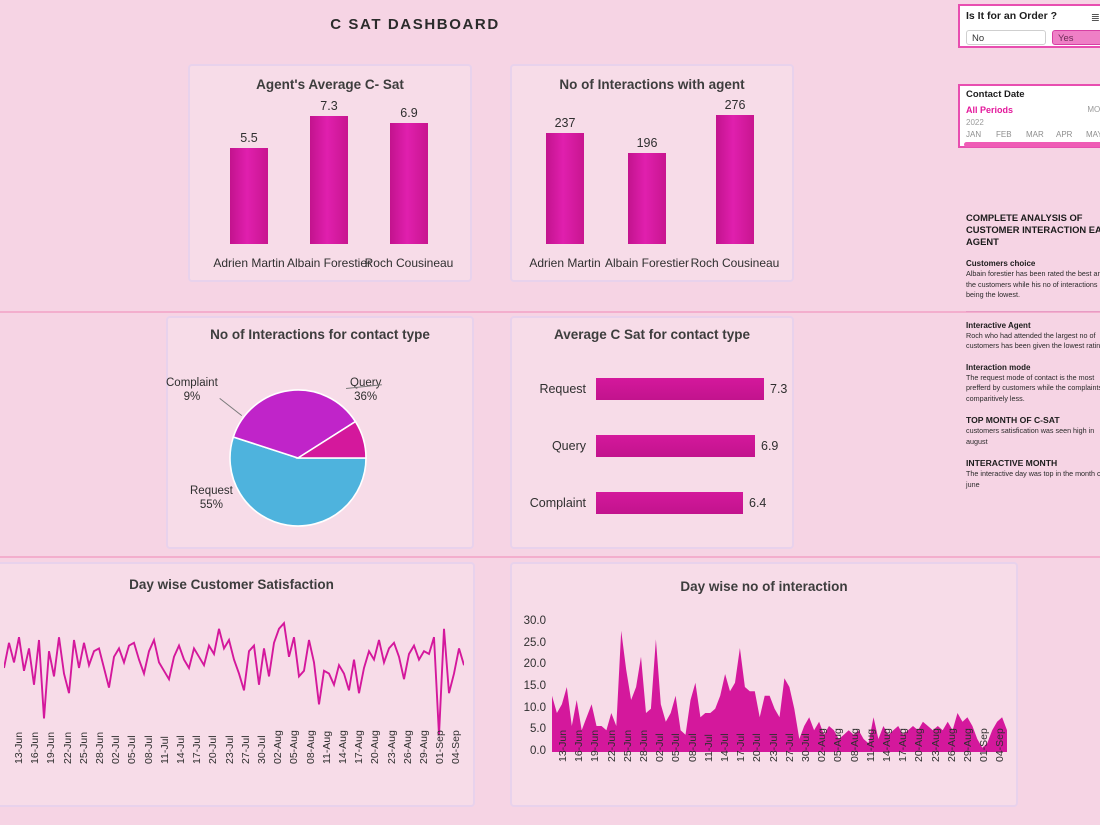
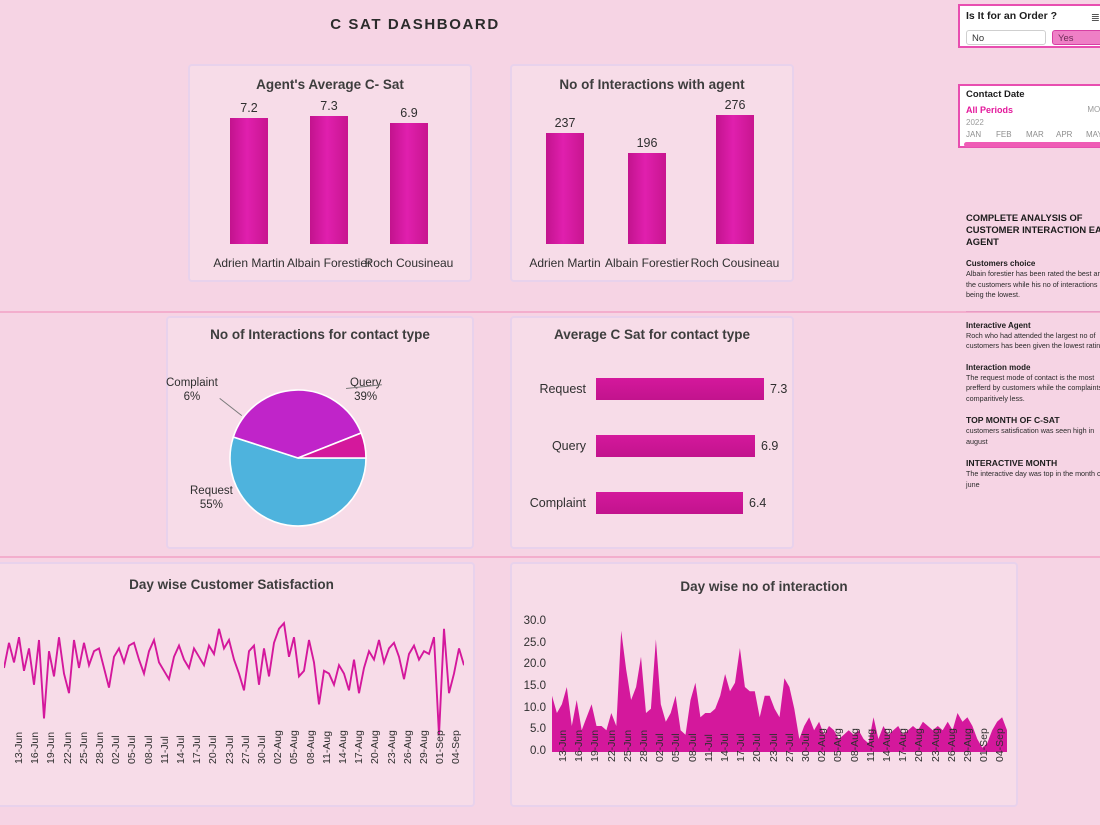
Agent's Average C- Sat/Adrien Martin: 5.5 -> 7.2
No of Interactions for contact type/Query: 36% -> 39%
No of Interactions for contact type/Complaint: 9% -> 6%
